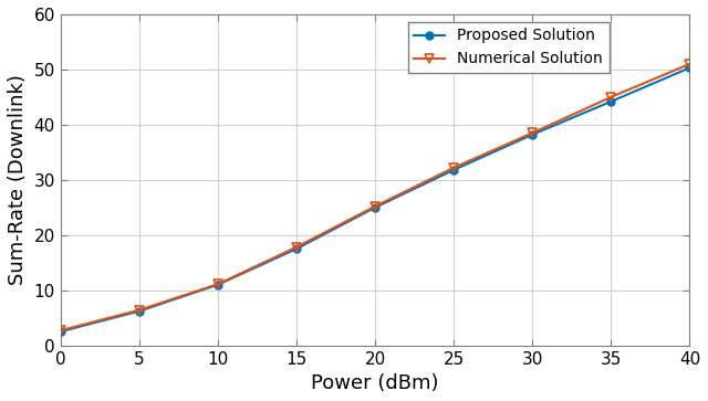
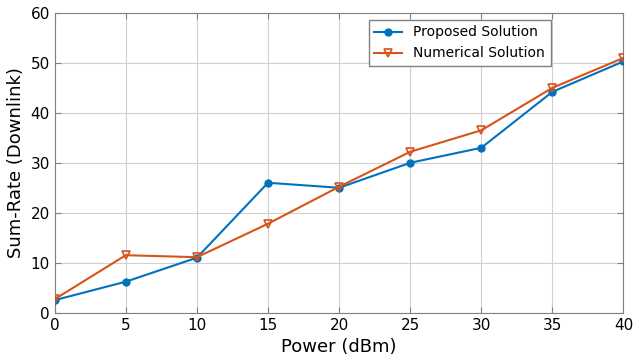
Numerical Solution/5: 6.4 -> 11.5
Proposed Solution/15: 17.5 -> 26.0
Proposed Solution/25: 31.8 -> 30.0
Proposed Solution/30: 38.2 -> 33.0
Numerical Solution/30: 38.5 -> 36.5
